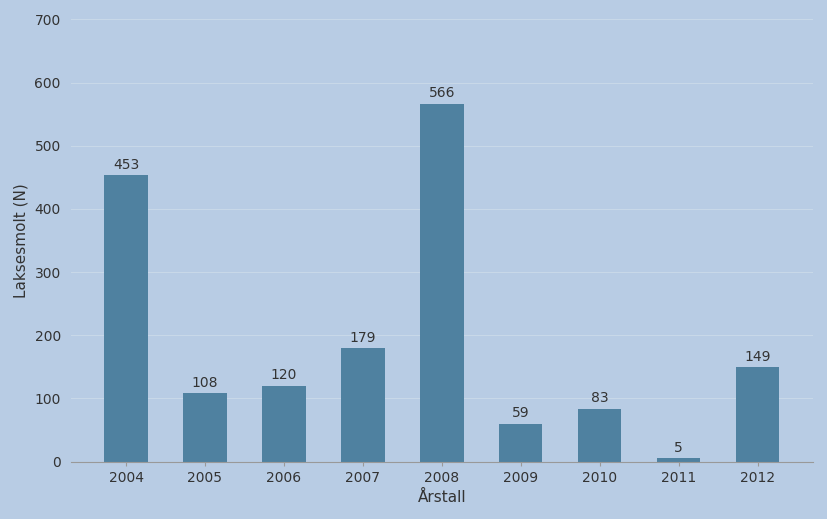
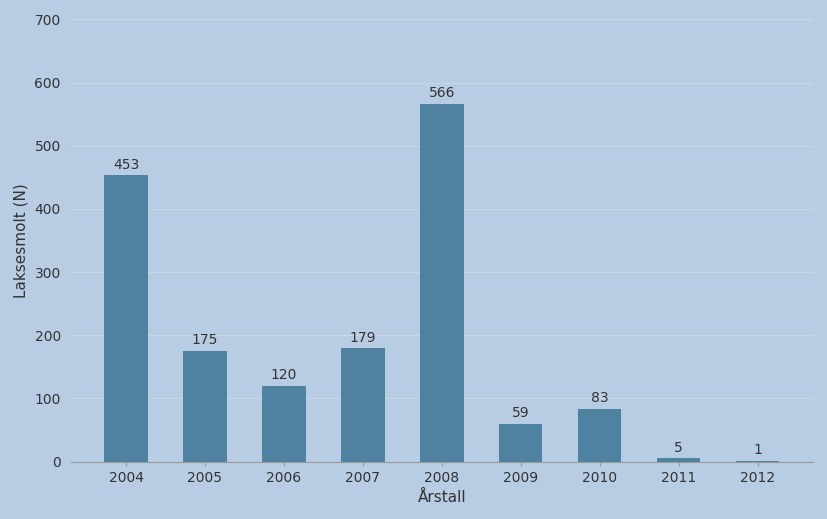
2005: 108 -> 175
2012: 149 -> 1
